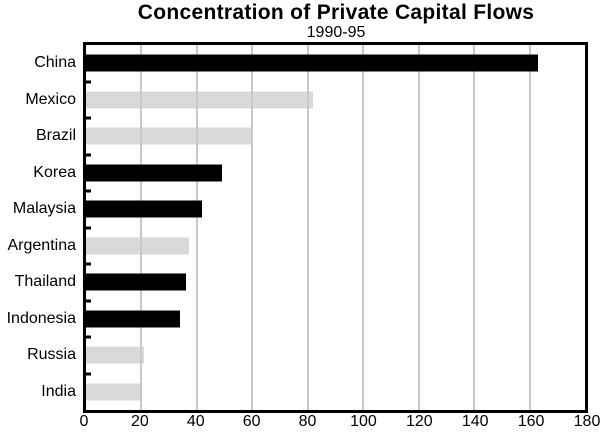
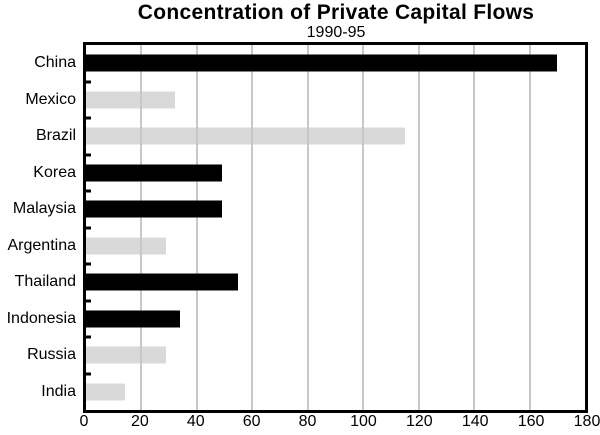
China: 163 -> 170
Mexico: 82 -> 32
Brazil: 60 -> 115
Malaysia: 42 -> 49
Argentina: 37 -> 29
Thailand: 36 -> 55
Russia: 21 -> 29
India: 20 -> 14
